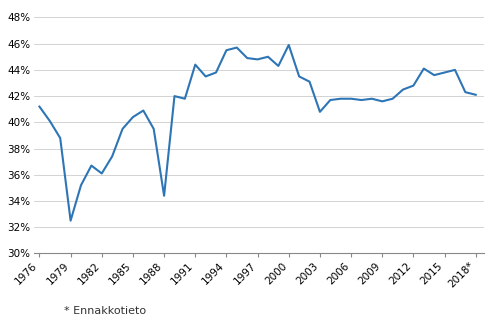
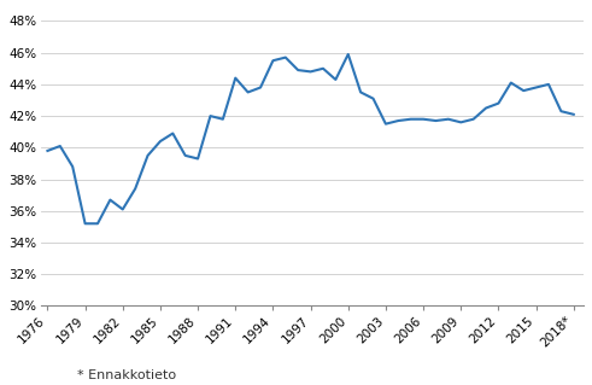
1976: 41.2% -> 39.8%
1979: 32.5% -> 35.2%
1988: 34.4% -> 39.3%
2003: 40.8% -> 41.5%
